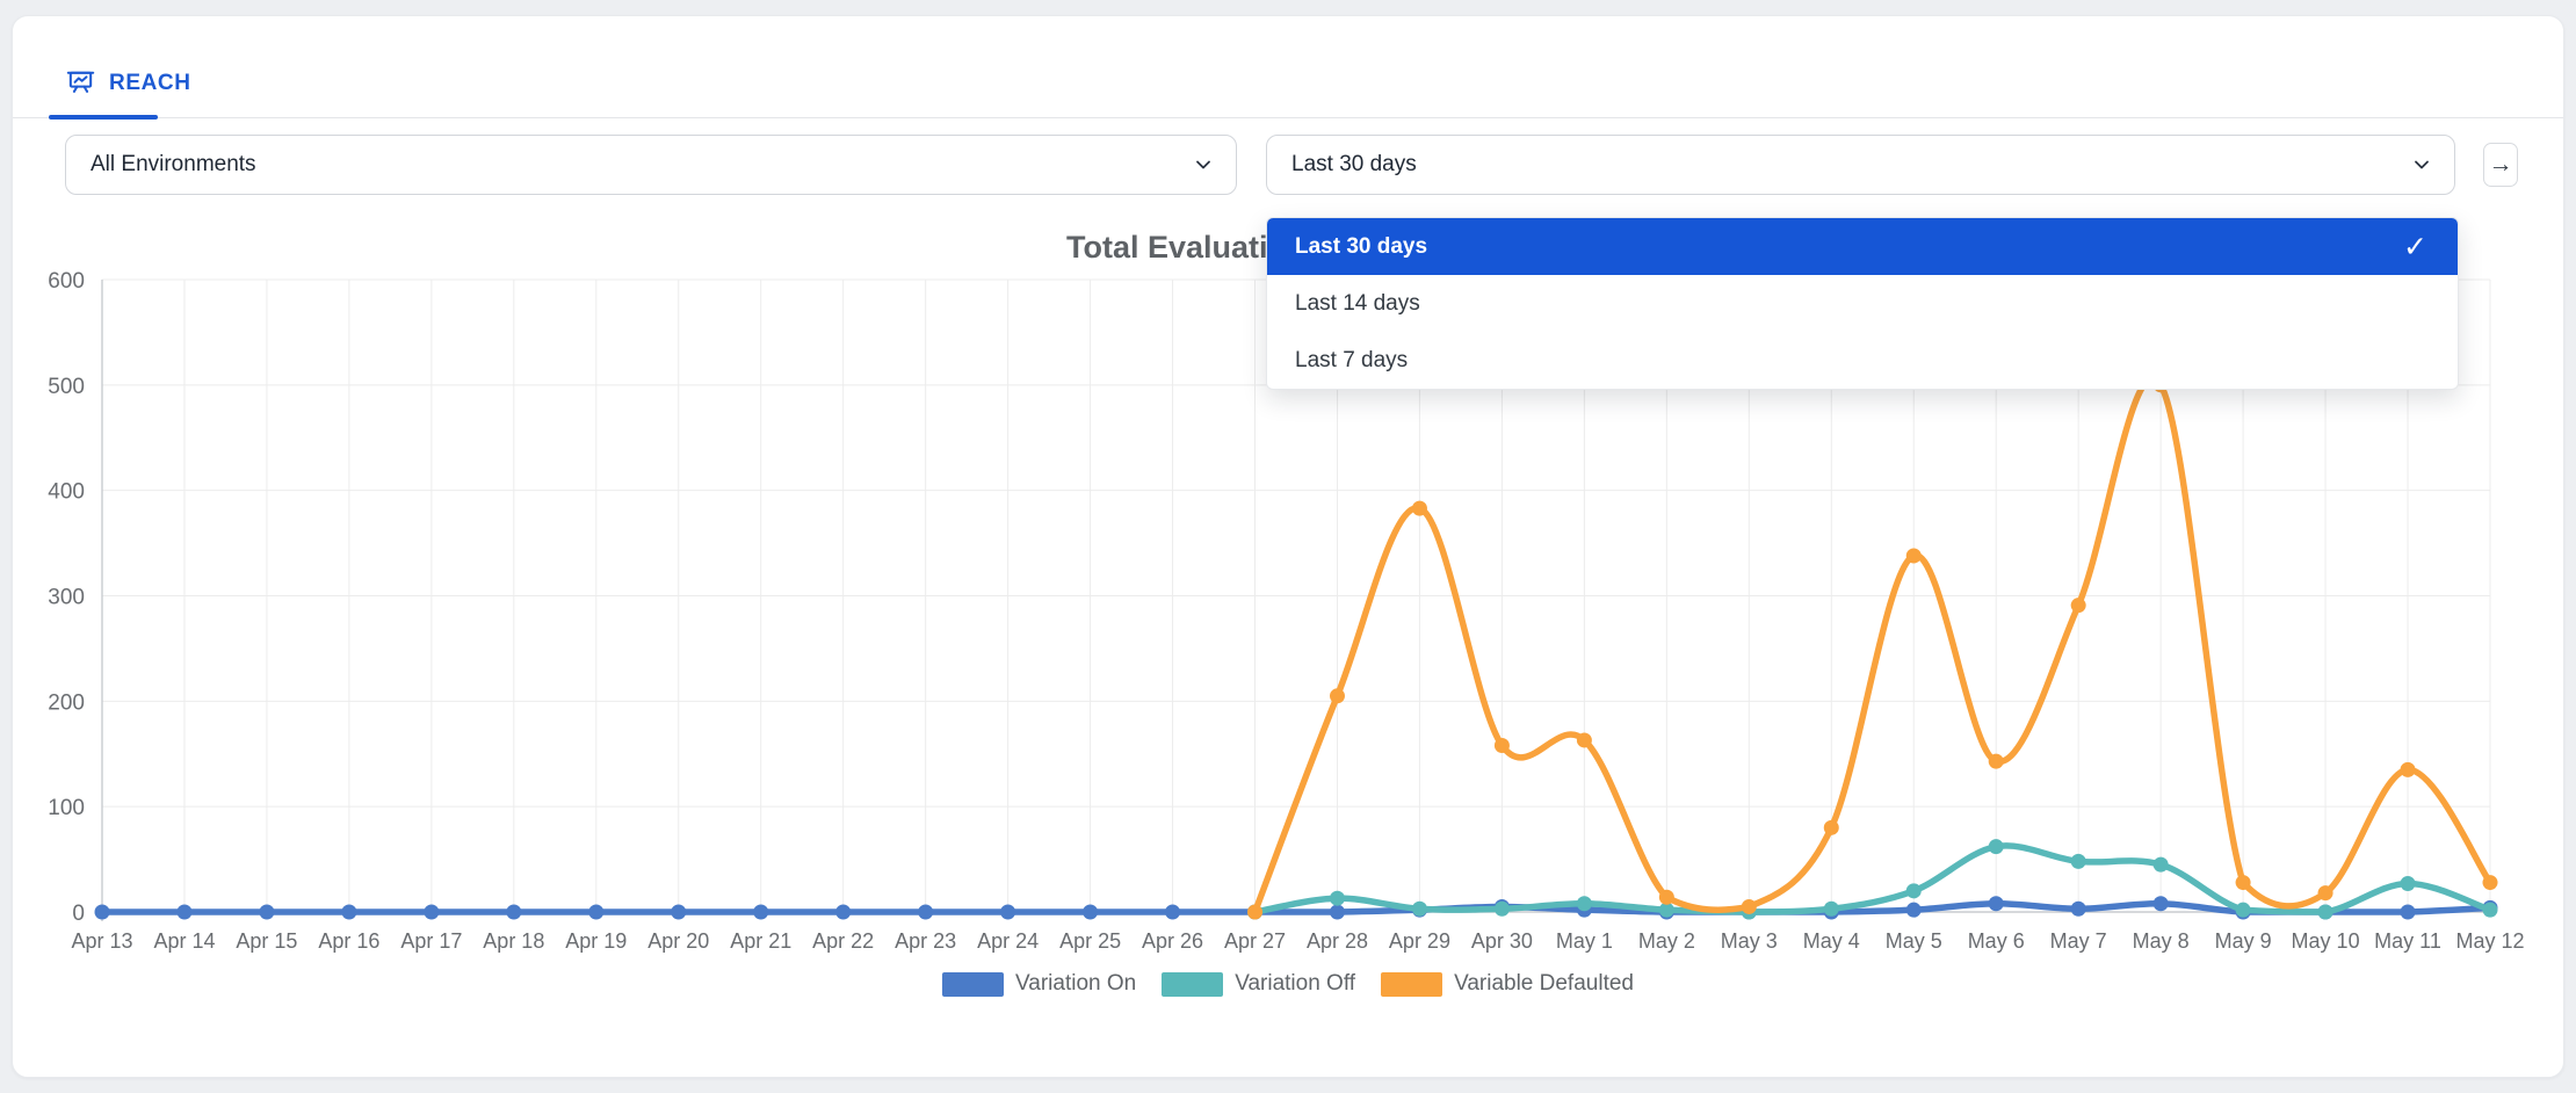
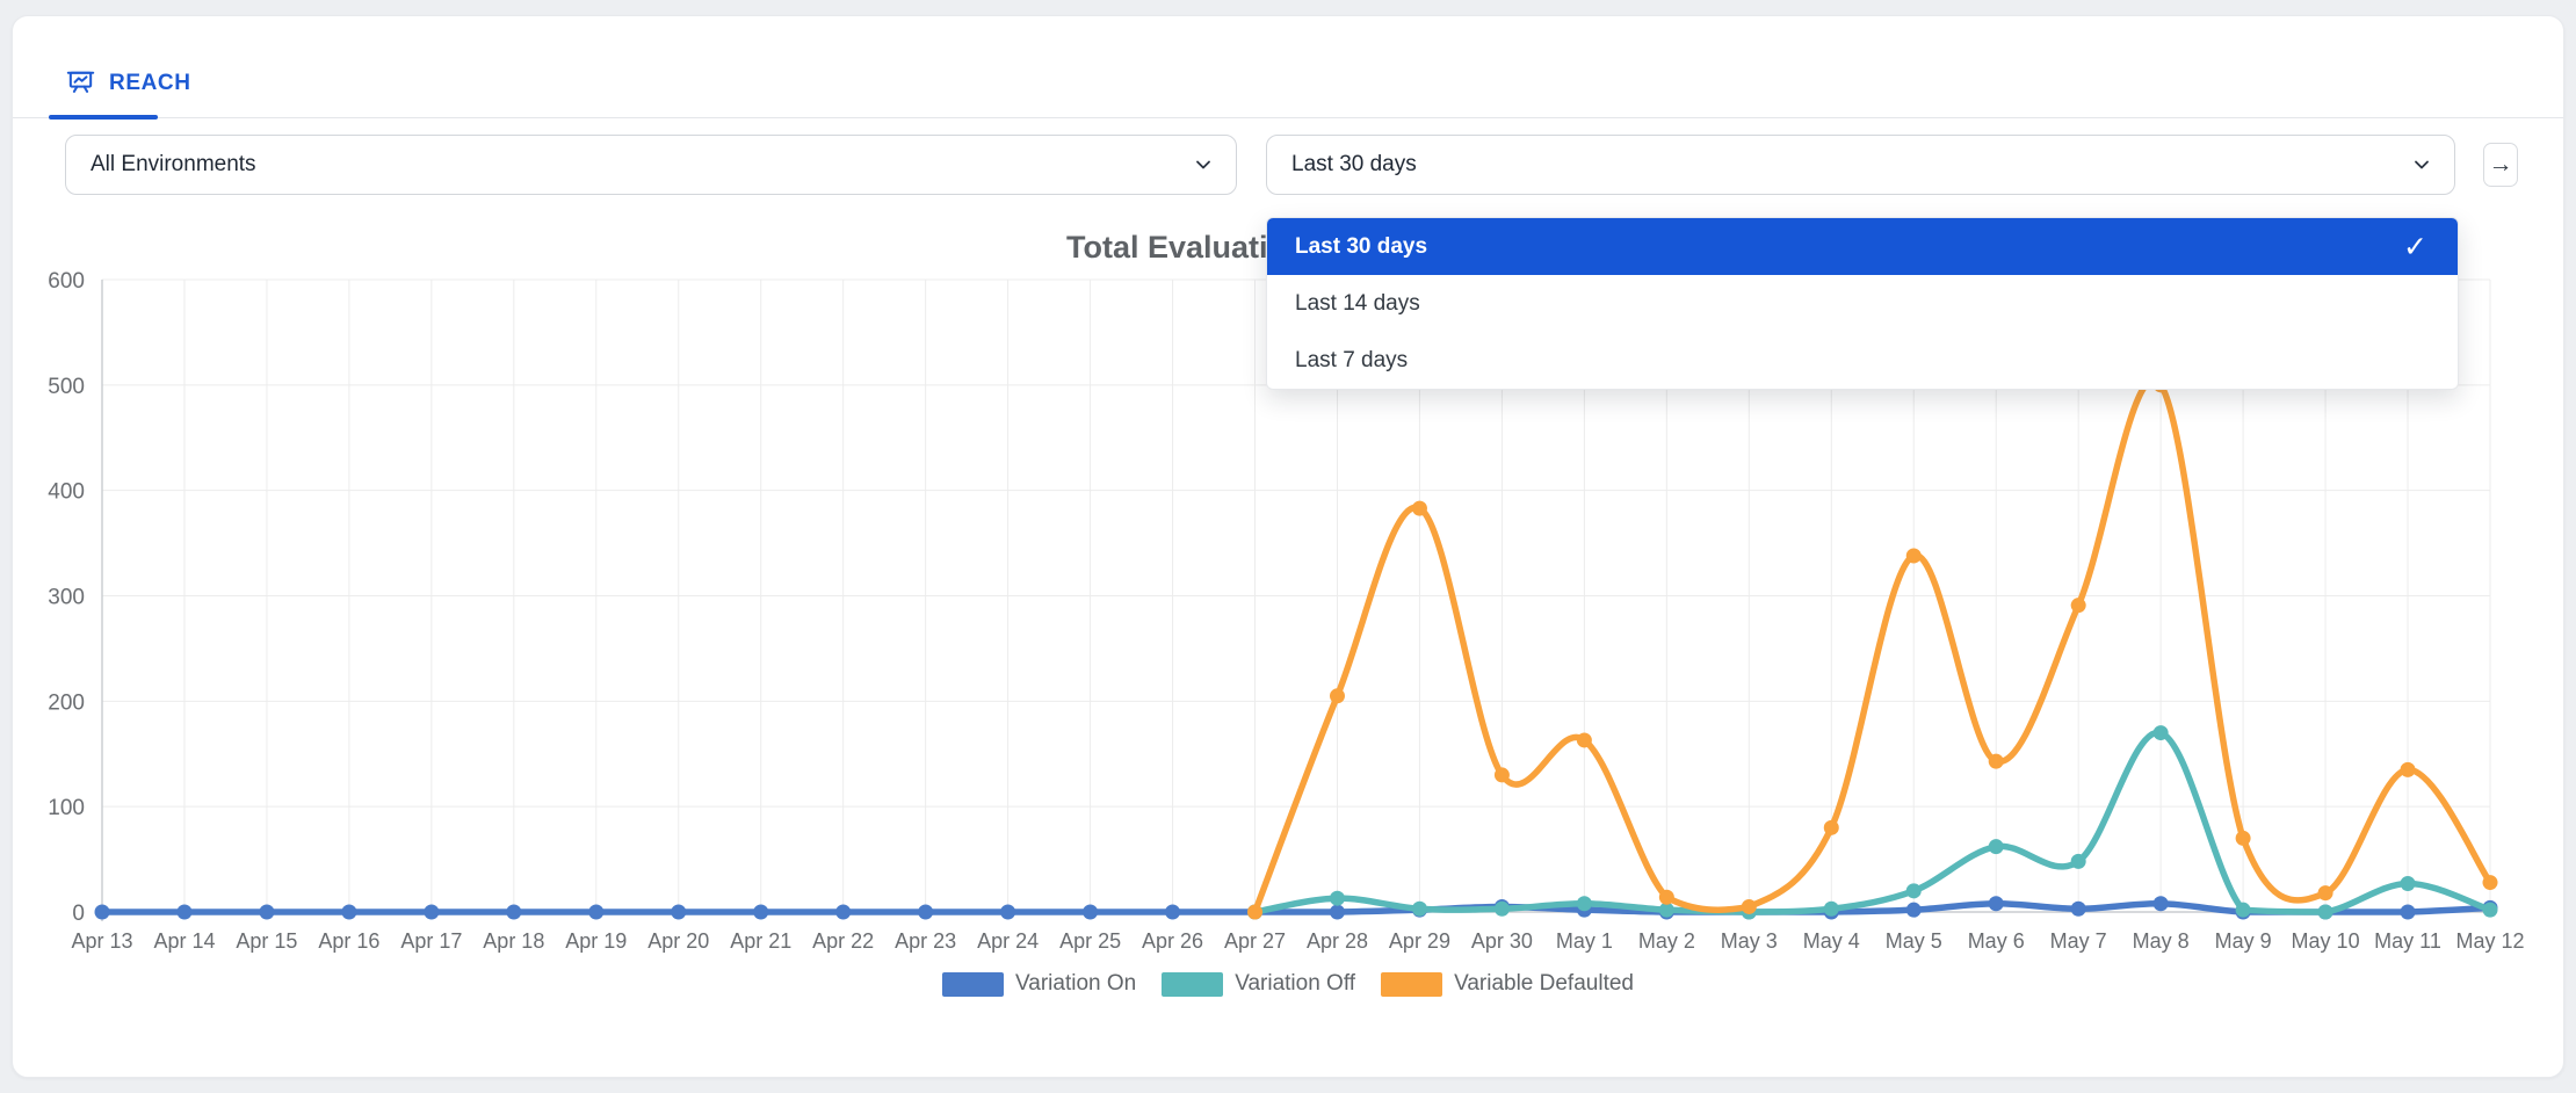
Variable Defaulted/Apr 30: 160 -> 130
Variation Off/May 8: 40 -> 170
Variable Defaulted/May 9: 30 -> 70
